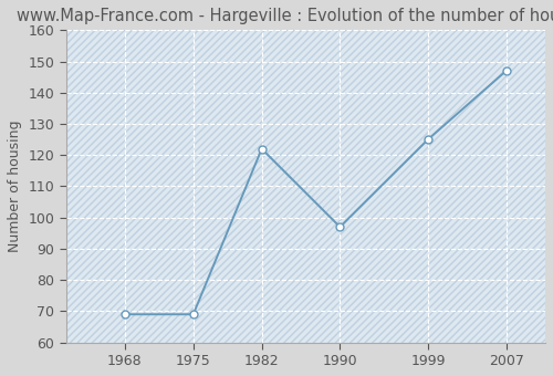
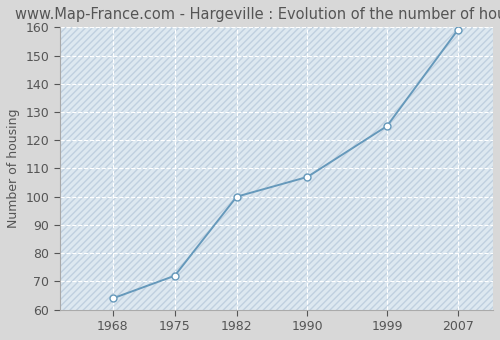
1968: 69 -> 64
1975: 69 -> 72
1982: 122 -> 100
1990: 97 -> 107
2007: 147 -> 159
